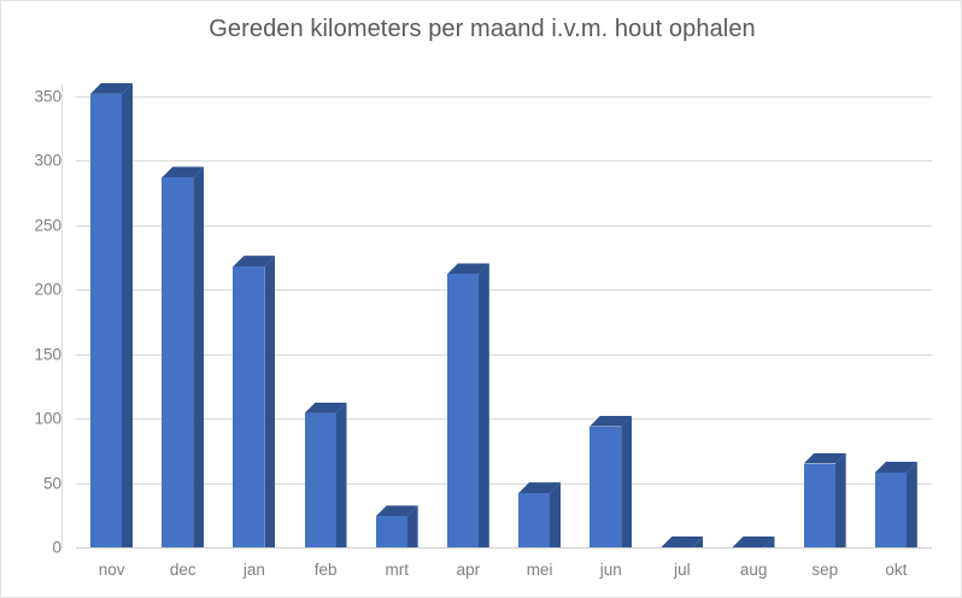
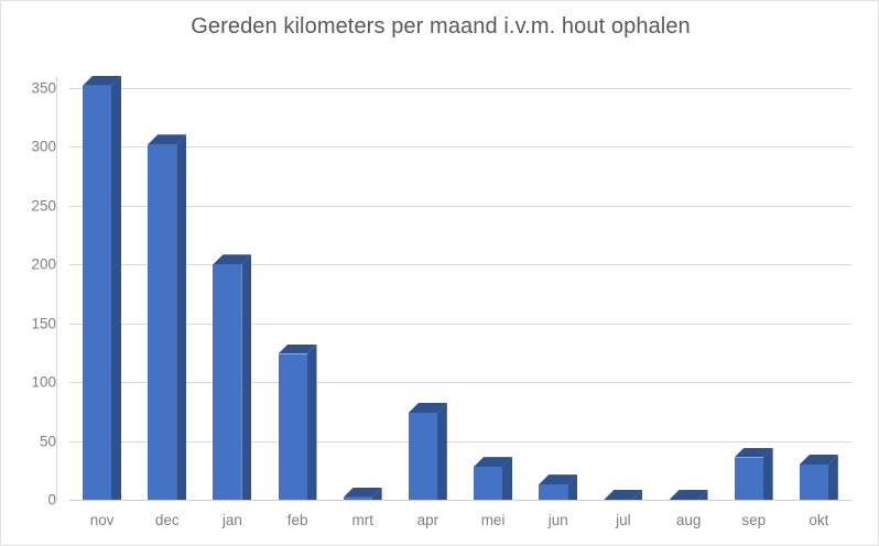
dec: 287 -> 302
jan: 218 -> 200
feb: 104 -> 124
mrt: 24 -> 2
apr: 212 -> 74
mei: 42 -> 28
jun: 94 -> 13
sep: 65 -> 36
okt: 58 -> 30
